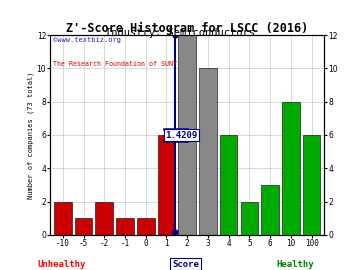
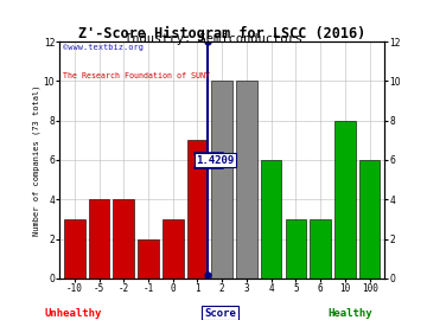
-10: 2 -> 3
-5: 1 -> 4
-2: 2 -> 4
-1: 1 -> 2
0: 1 -> 3
1: 6 -> 7
2: 12 -> 10
5: 2 -> 3
